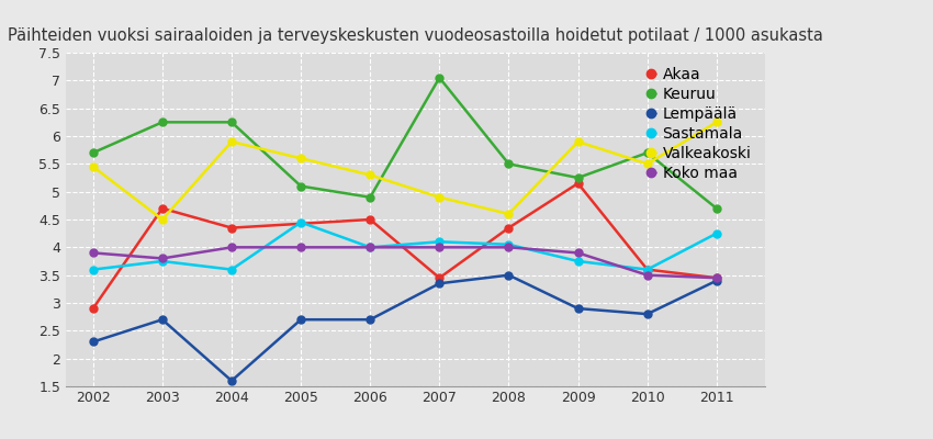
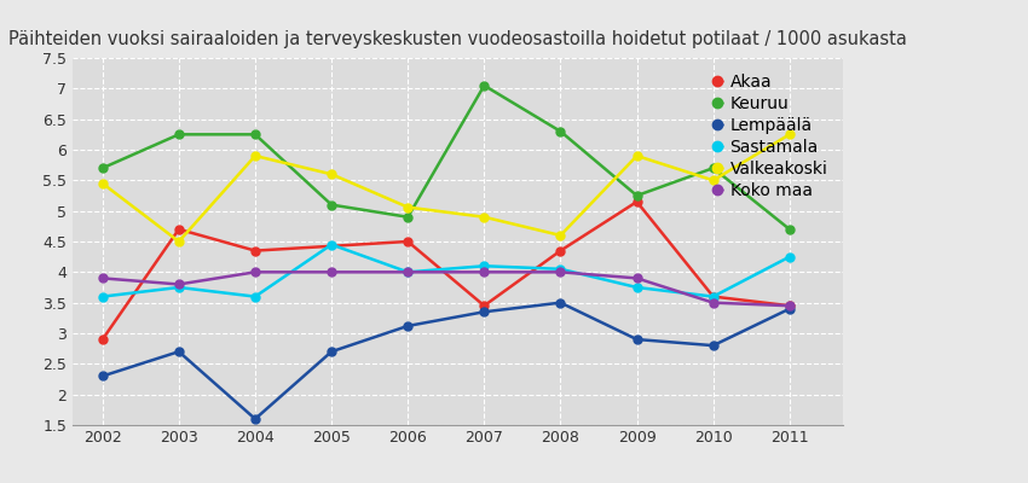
Lempäälä/2006: 2.70 -> 3.12
Valkeakoski/2006: 5.30 -> 5.06
Keuruu/2008: 5.50 -> 6.30
